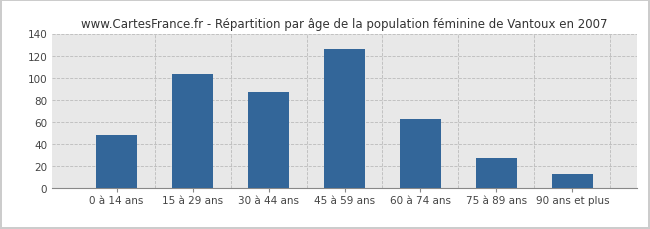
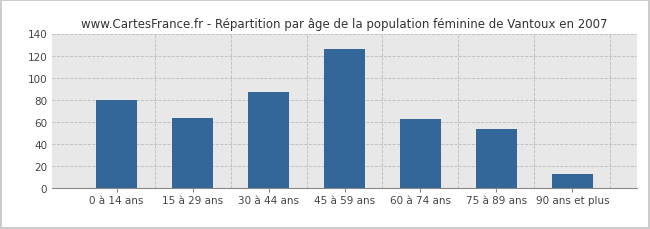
0 à 14 ans: 48 -> 80
15 à 29 ans: 103 -> 63
75 à 89 ans: 27 -> 53
